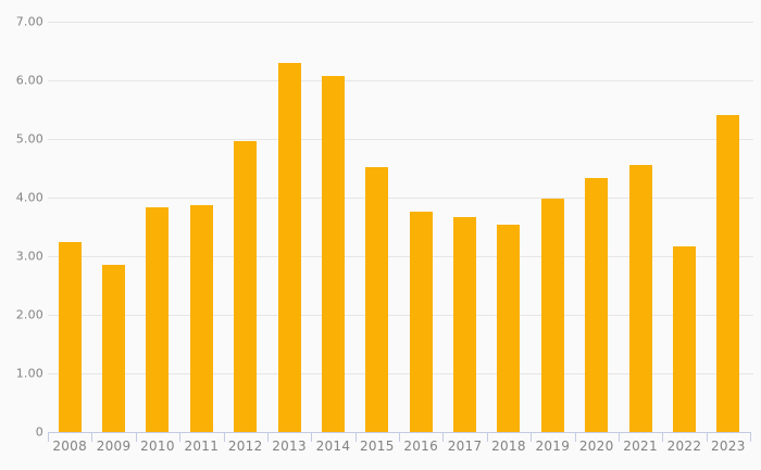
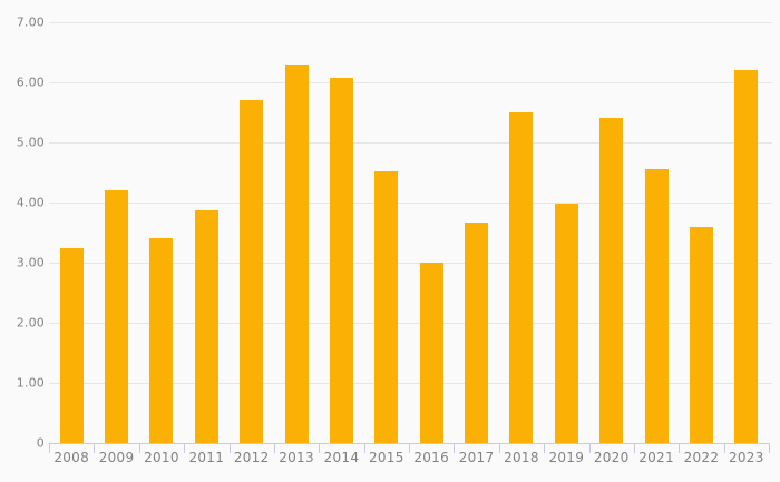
2009: 2.9 -> 4.2
2010: 3.8 -> 3.4
2012: 5.0 -> 5.7
2016: 3.8 -> 3.0
2018: 3.5 -> 5.5
2020: 4.3 -> 5.4
2022: 3.2 -> 3.6
2023: 5.4 -> 6.2
